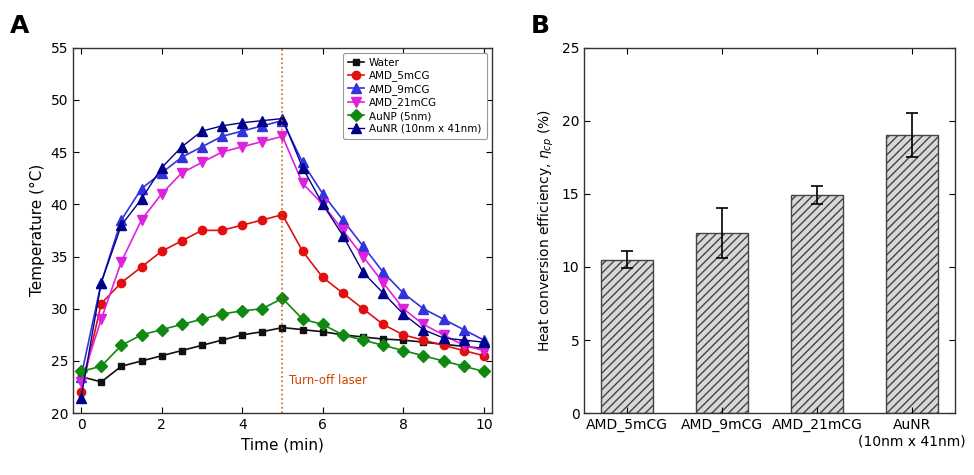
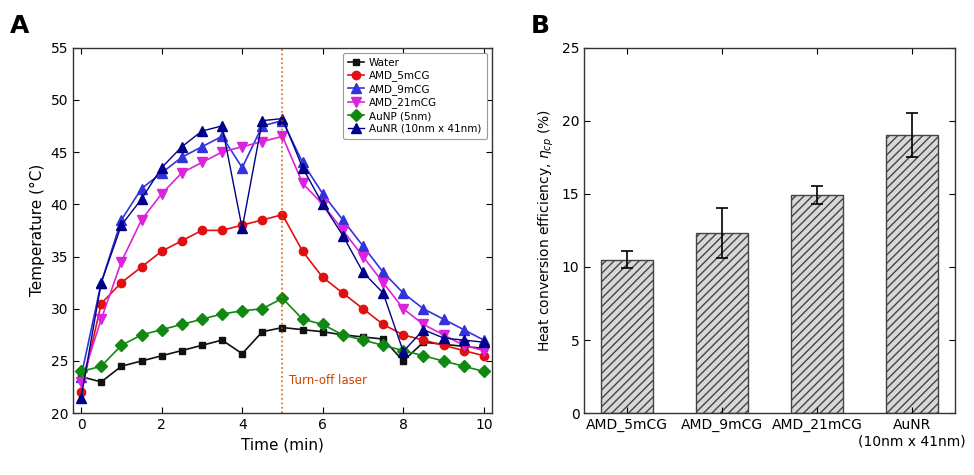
Water/4: 27.5 -> 25.7
AMD_9mCG/4: 47.0 -> 43.5
AuNR (10nm x 41nm)/4: 47.8 -> 37.7
Water/8: 27.0 -> 25.0
AuNR (10nm x 41nm)/8: 29.5 -> 25.9
